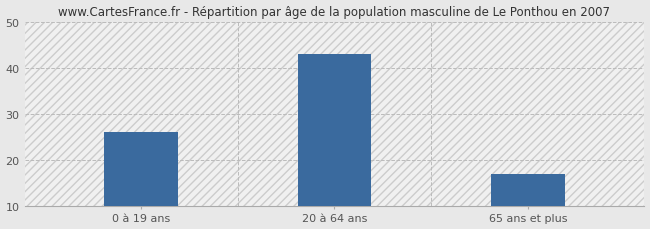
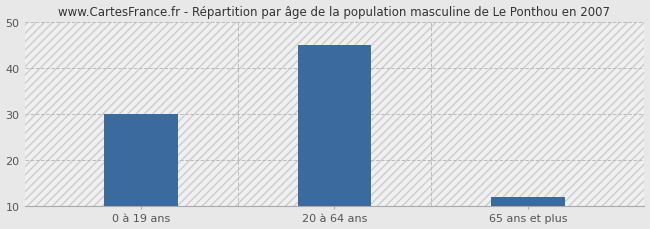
0 à 19 ans: 26 -> 30
20 à 64 ans: 43 -> 45
65 ans et plus: 17 -> 12
